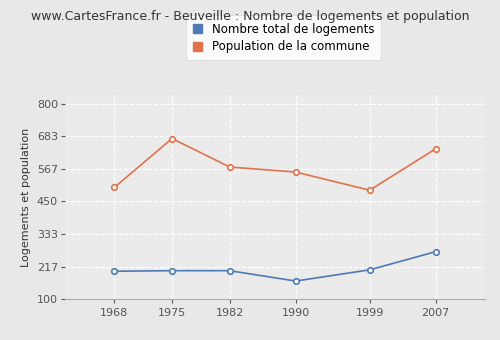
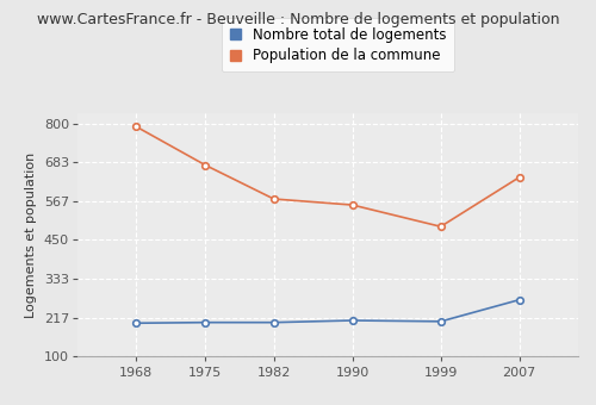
Population de la commune/1968: 500 -> 790
Nombre total de logements/1990: 165 -> 208
